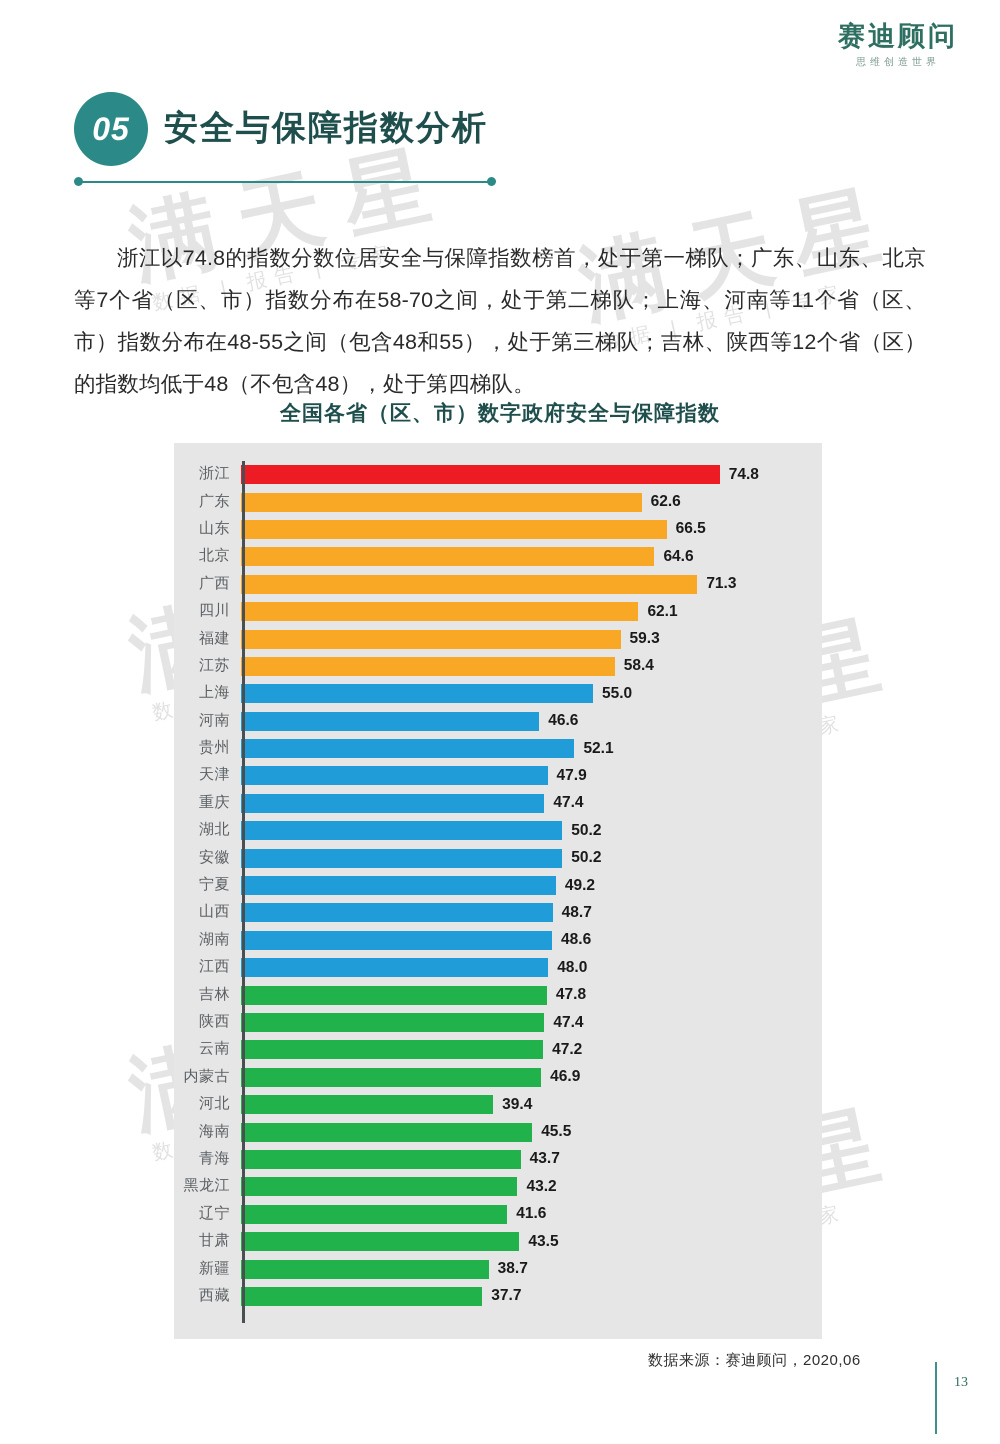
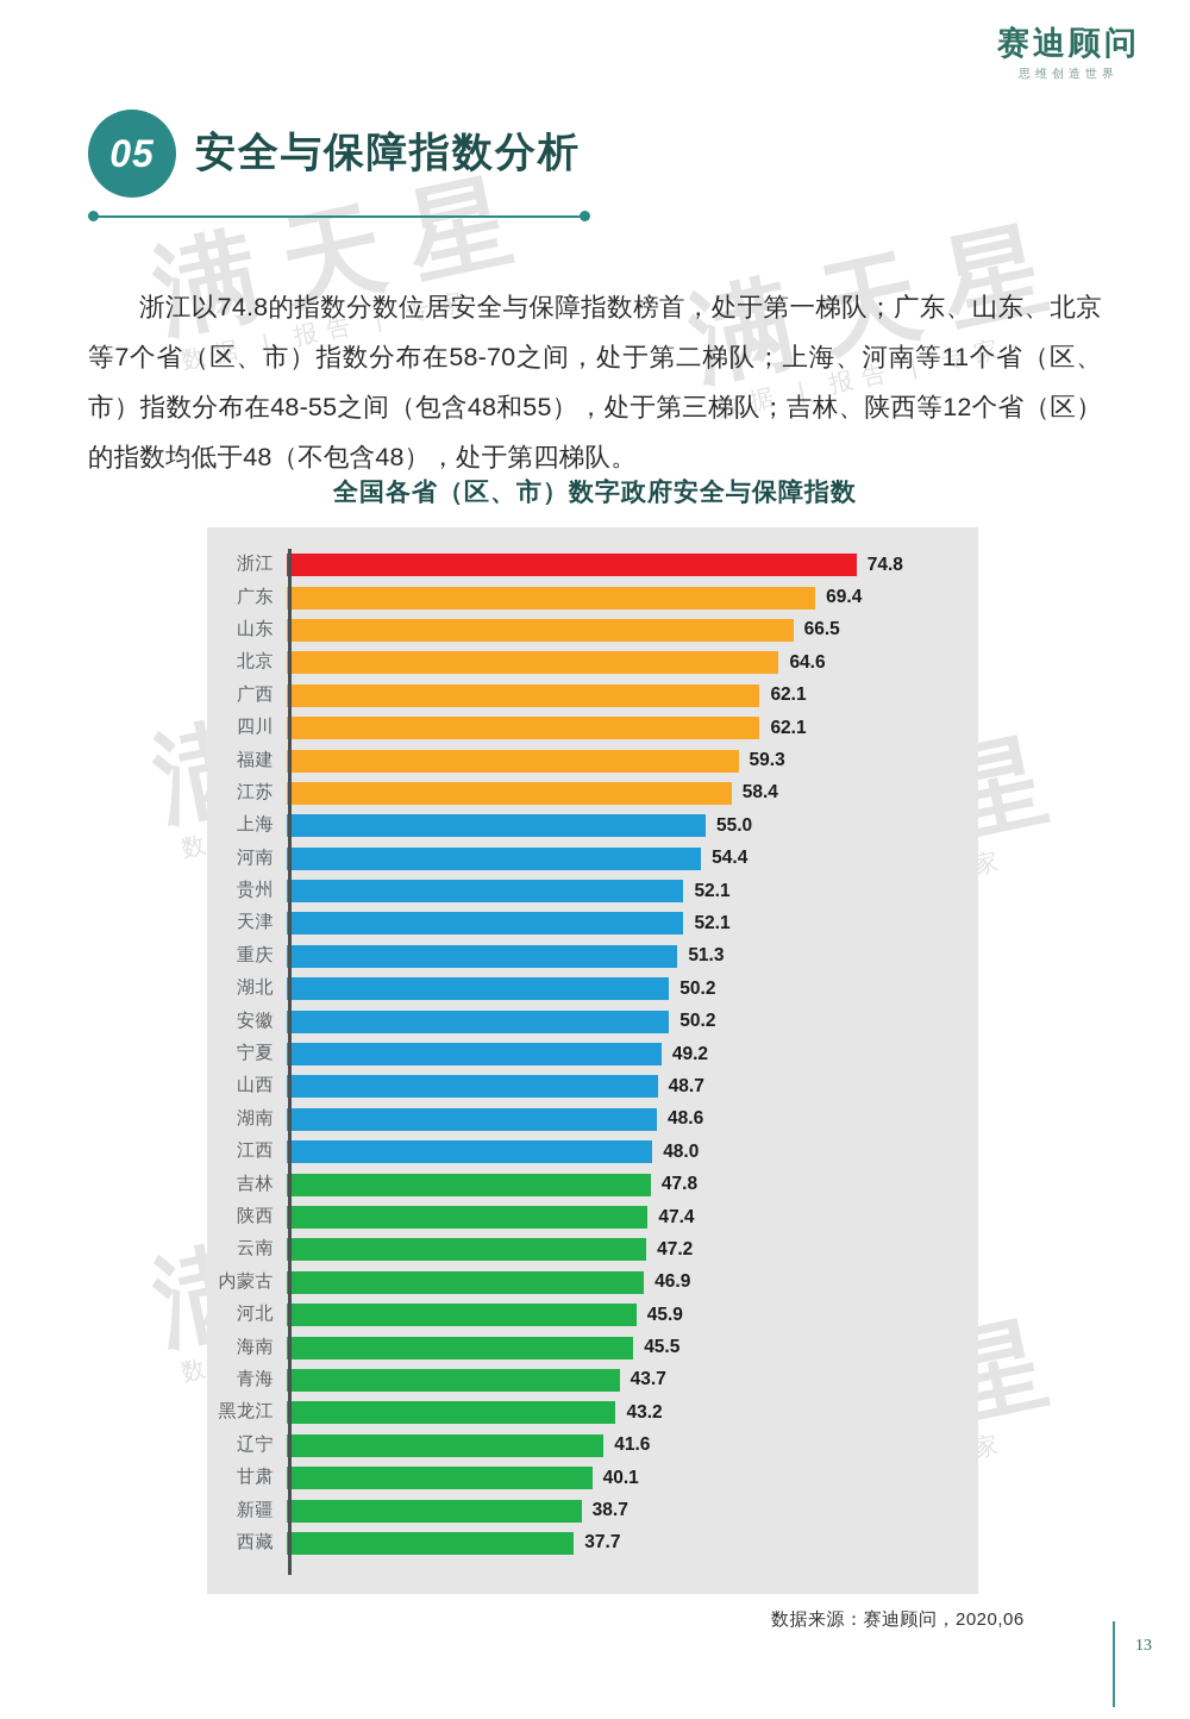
广东: 62.6 -> 69.4
广西: 71.3 -> 62.1
河南: 46.6 -> 54.4
天津: 47.9 -> 52.1
重庆: 47.4 -> 51.3
河北: 39.4 -> 45.9
甘肃: 43.5 -> 40.1
